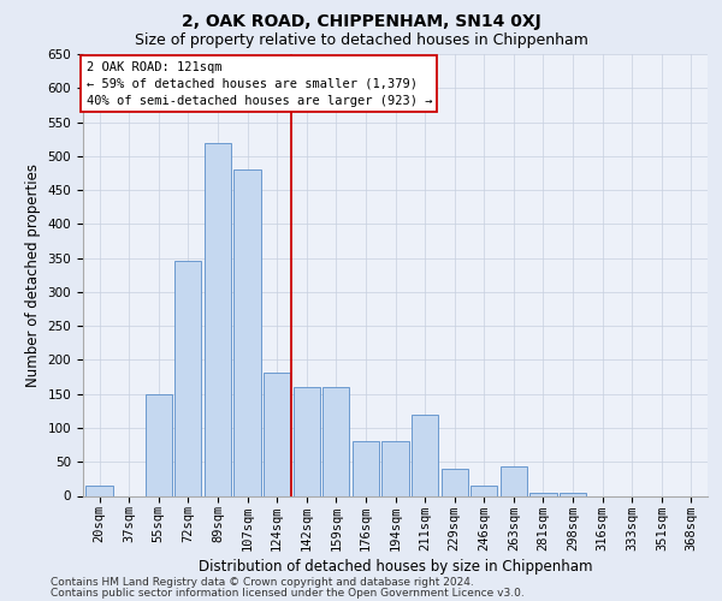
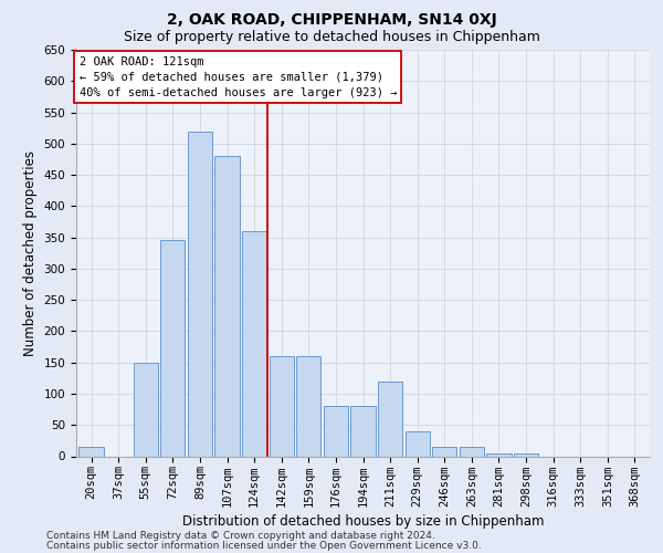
124sqm: 182 -> 360
263sqm: 44 -> 15
